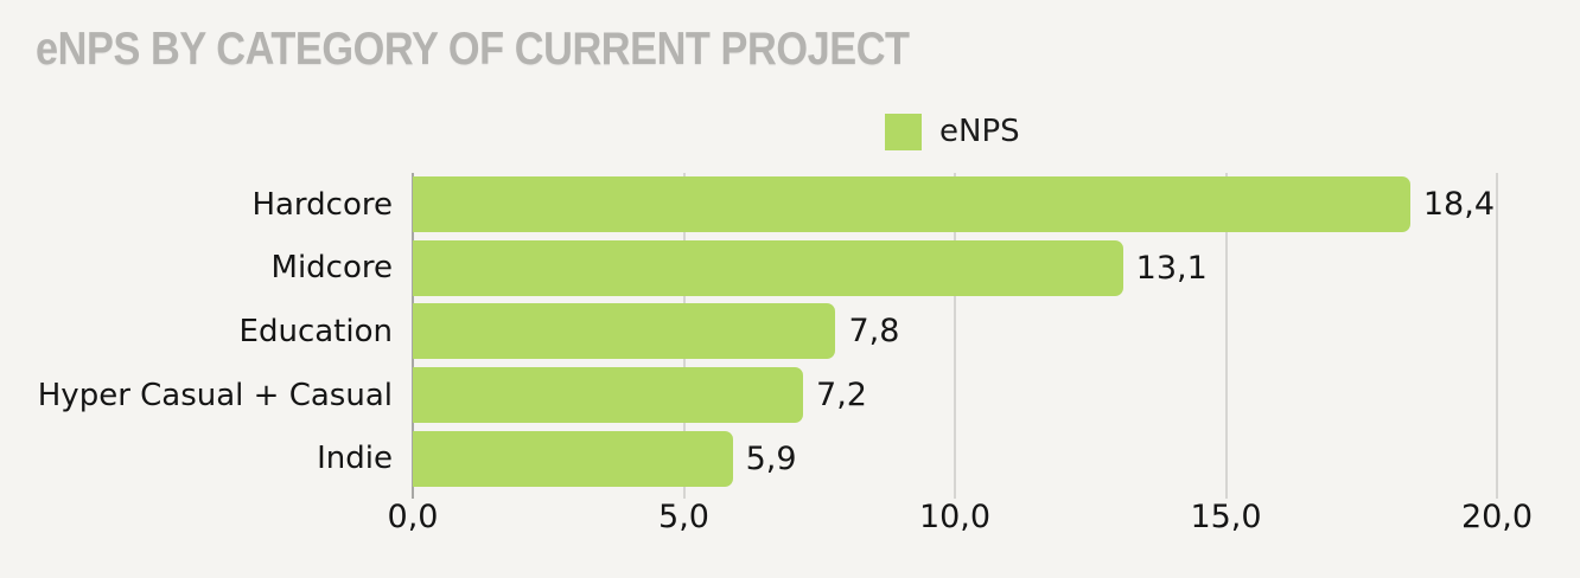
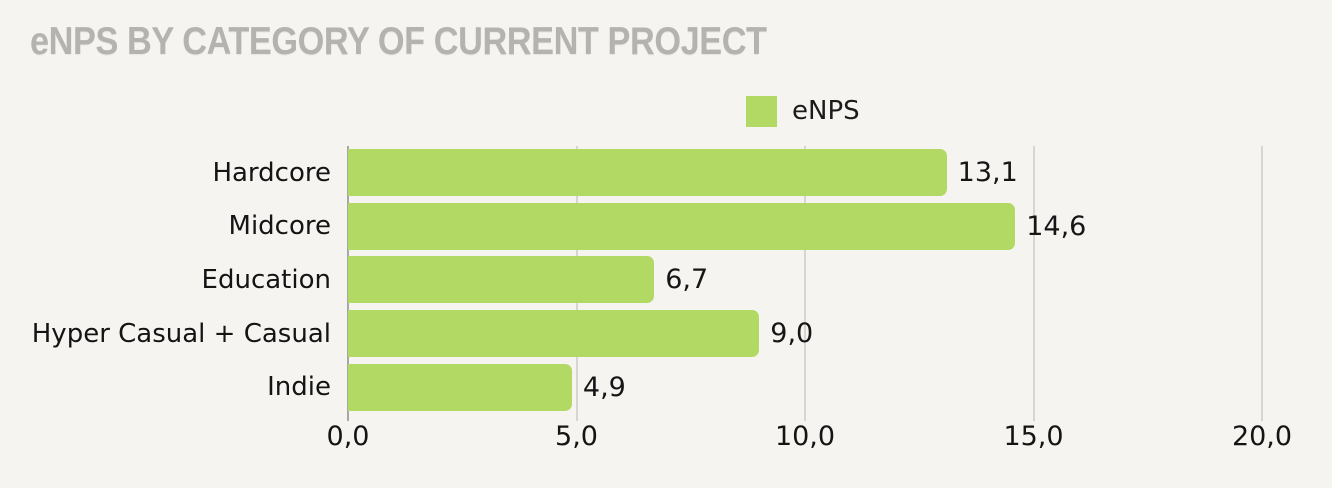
Hardcore: 18,4 -> 13,1
Midcore: 13,1 -> 14,6
Education: 7,8 -> 6,7
Hyper Casual + Casual: 7,2 -> 9,0
Indie: 5,9 -> 4,9
